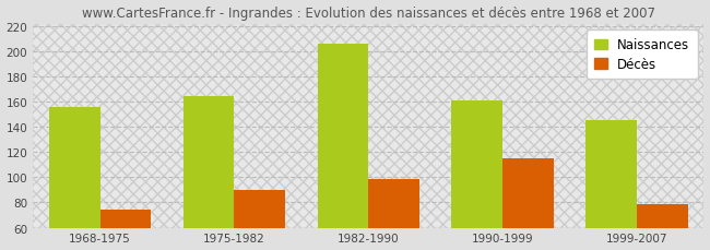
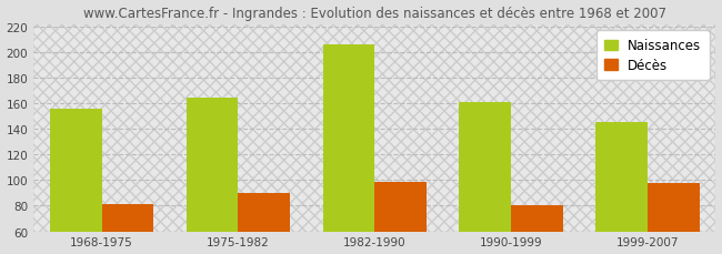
Décès/1968-1975: 74 -> 81
Décès/1990-1999: 115 -> 80
Décès/1999-2007: 79 -> 98
